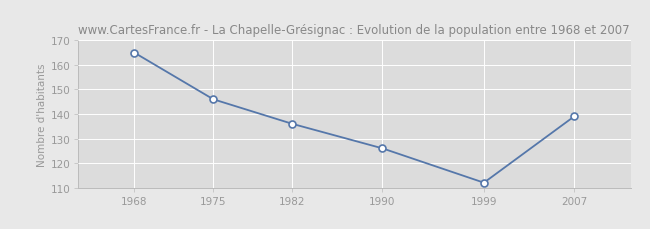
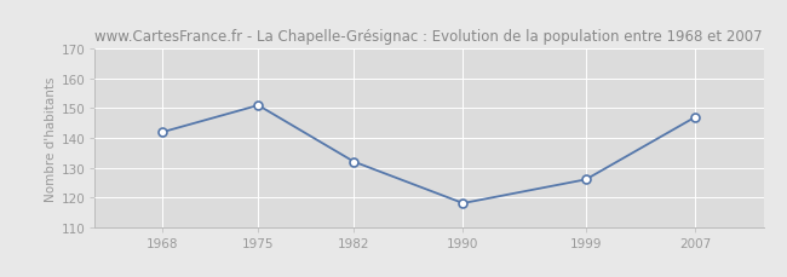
1968: 165 -> 142
1975: 146 -> 151
1982: 136 -> 132
1990: 126 -> 118
1999: 112 -> 126
2007: 139 -> 147
